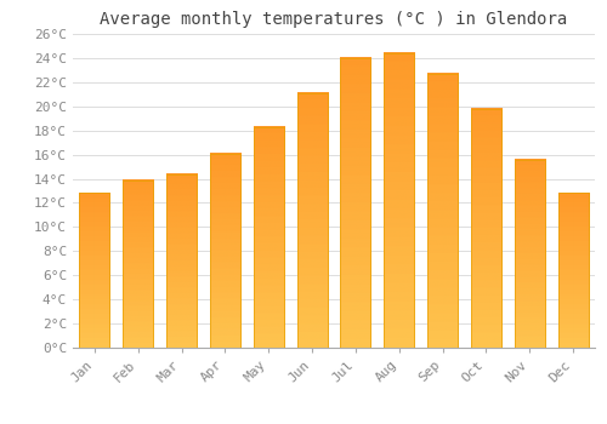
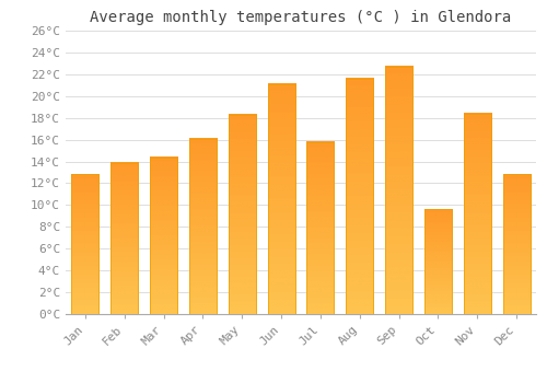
Jul: 24.0°C -> 15.8°C
Aug: 24.4°C -> 21.6°C
Oct: 19.8°C -> 9.6°C
Nov: 15.6°C -> 18.4°C
